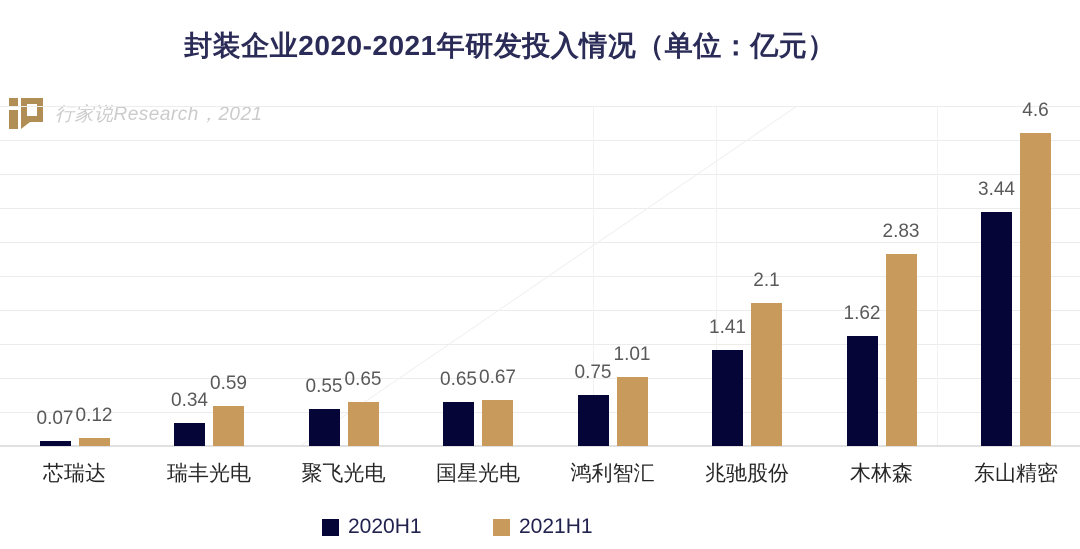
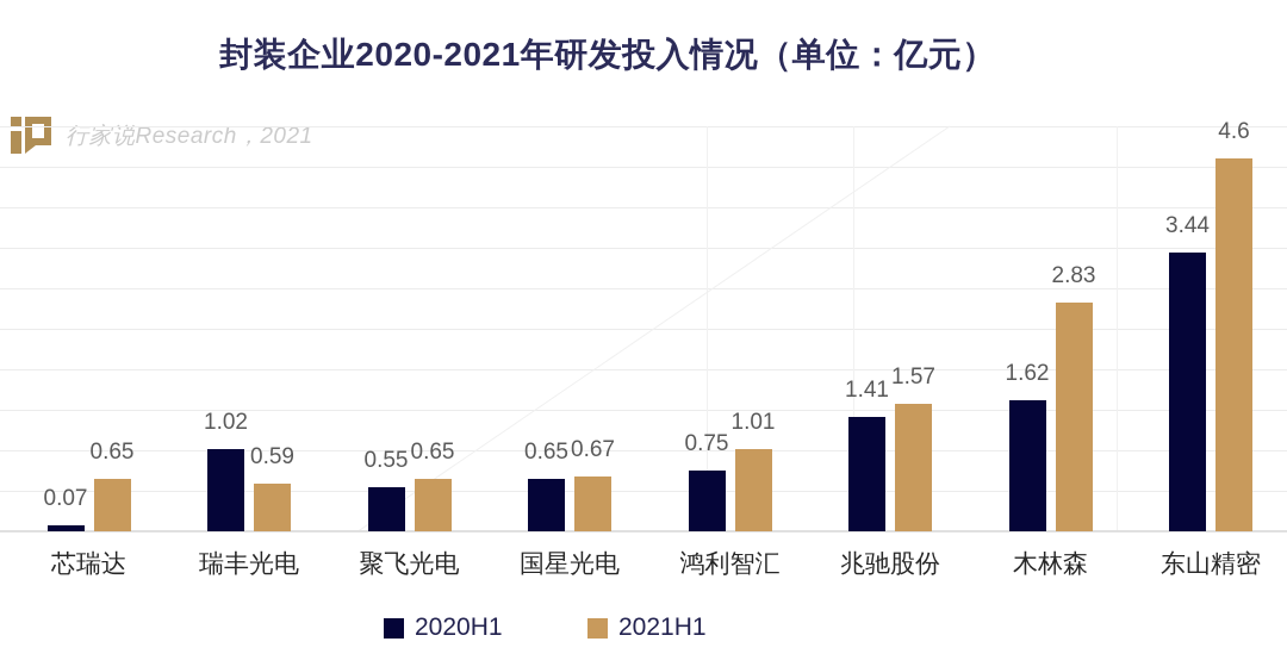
2021H1/芯瑞达: 0.12 -> 0.65
2020H1/瑞丰光电: 0.34 -> 1.02
2021H1/兆驰股份: 2.1 -> 1.57
